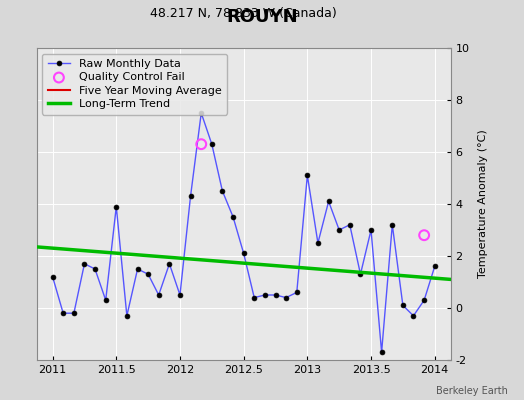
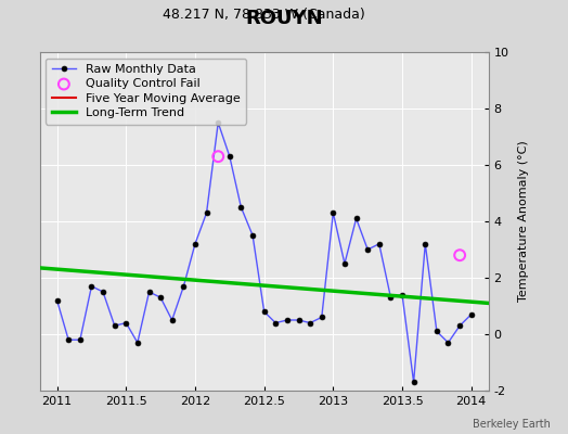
Raw Monthly Data/2011.5: 3.9 -> 0.4
Raw Monthly Data/2012: 0.5 -> 3.2
Raw Monthly Data/2012.5: 2.1 -> 0.8
Raw Monthly Data/2013: 5.1 -> 4.3
Raw Monthly Data/2013.5: 3.0 -> 1.4
Raw Monthly Data/2014: 1.6 -> 0.7
